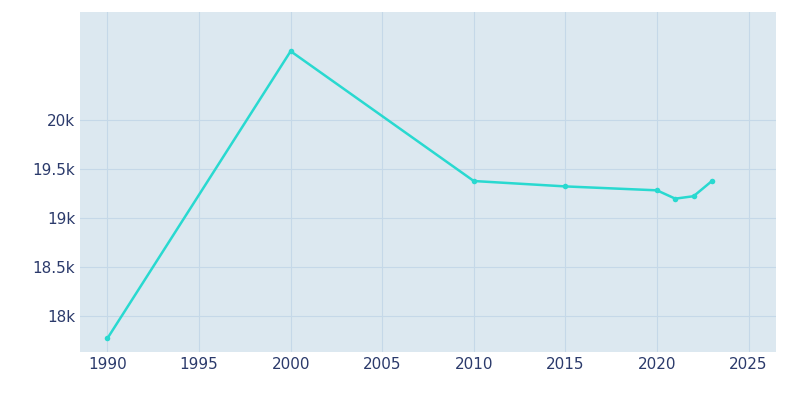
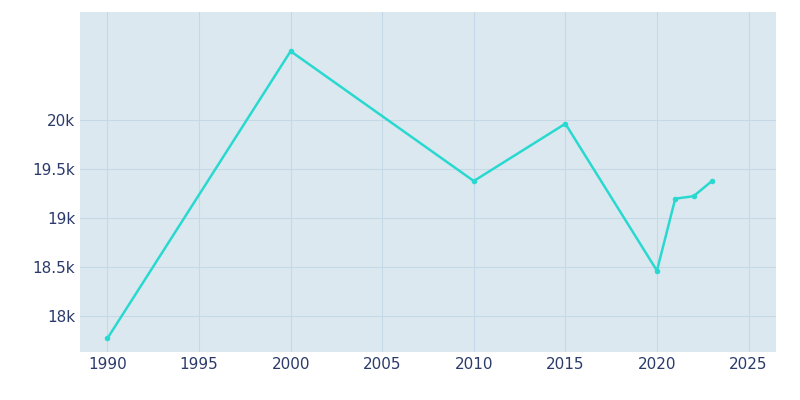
2015: 19.32k -> 19.96k
2020: 19.28k -> 18.46k
